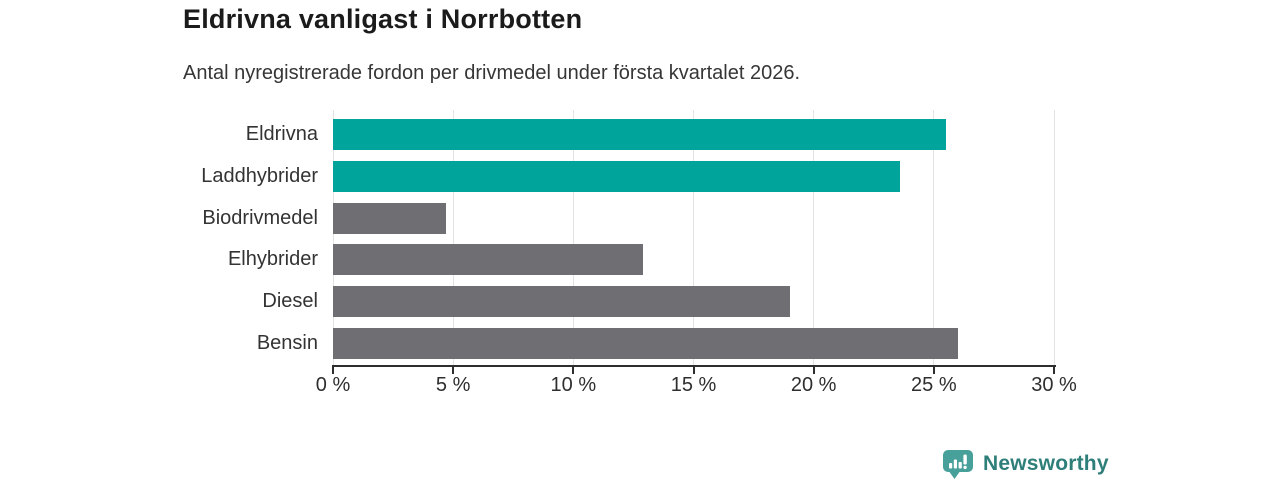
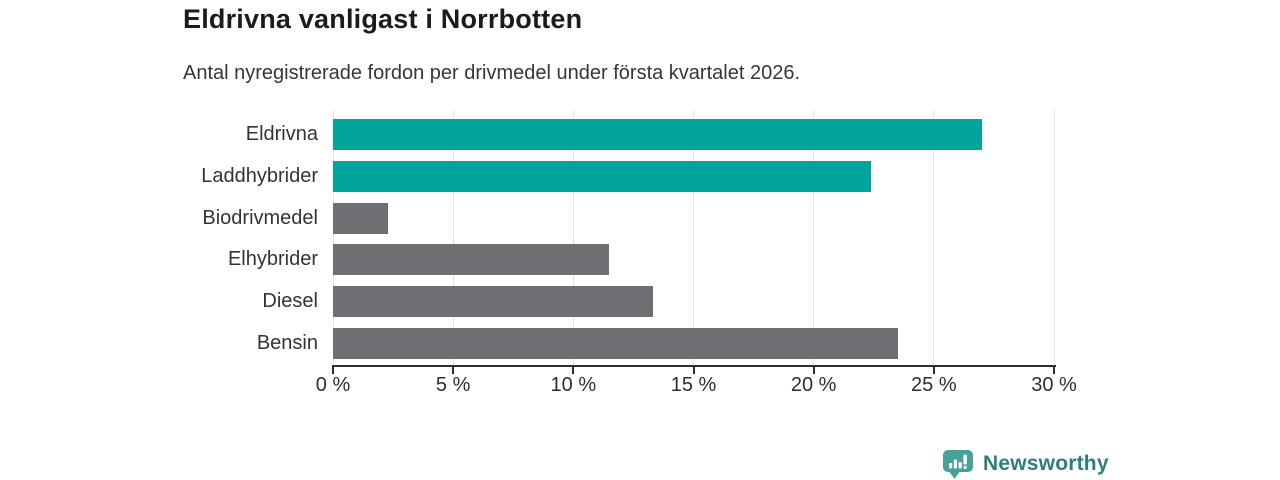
Eldrivna: 25.5% -> 27.0%
Laddhybrider: 23.6% -> 22.4%
Biodrivmedel: 4.7% -> 2.3%
Elhybrider: 12.9% -> 11.5%
Diesel: 19.0% -> 13.3%
Bensin: 26.0% -> 23.5%
